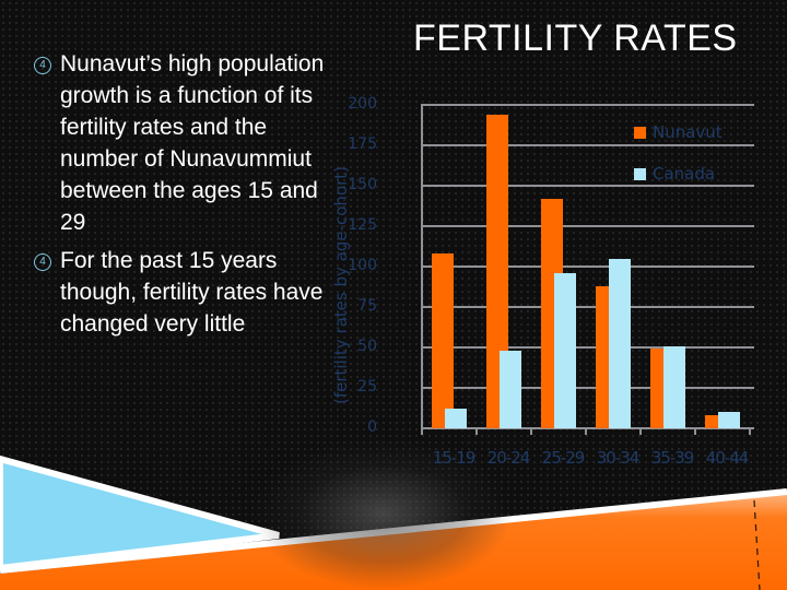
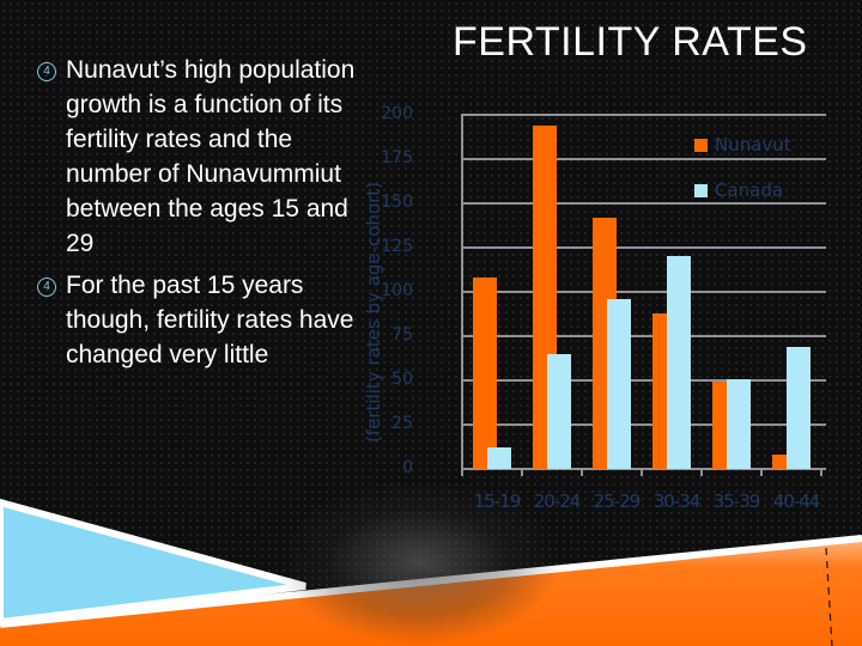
Canada/20-24: 48 -> 65
Canada/30-34: 105 -> 120
Canada/40-44: 10 -> 69
